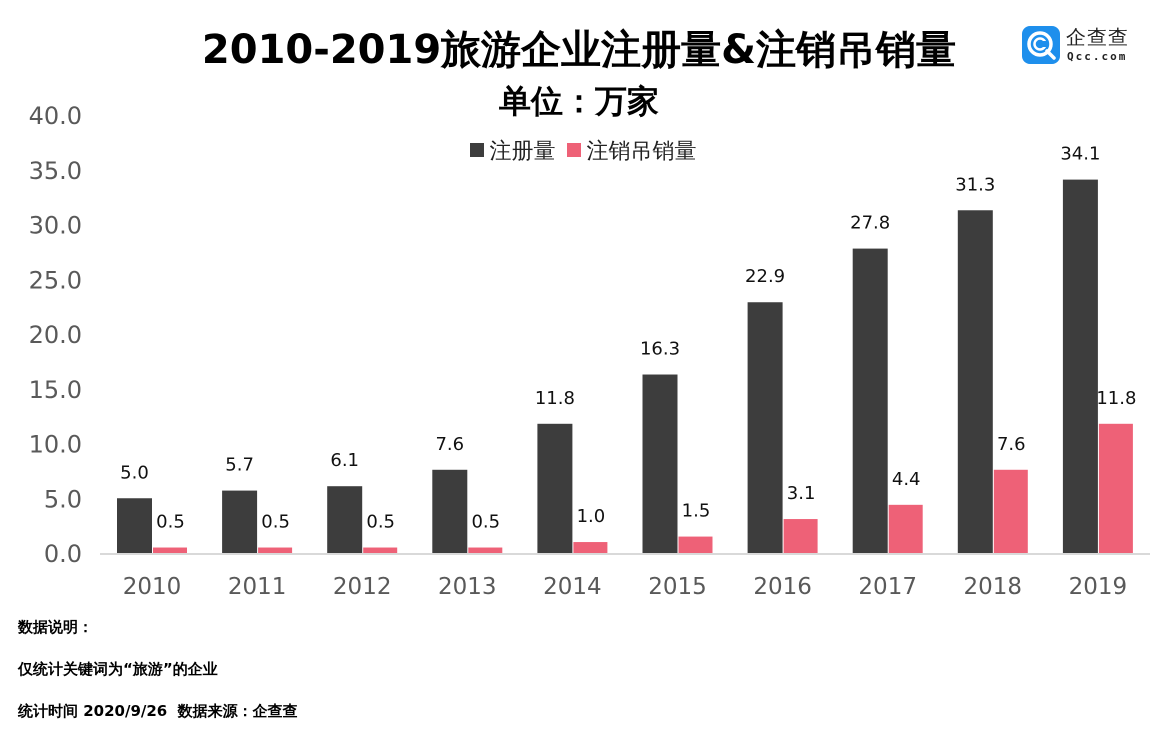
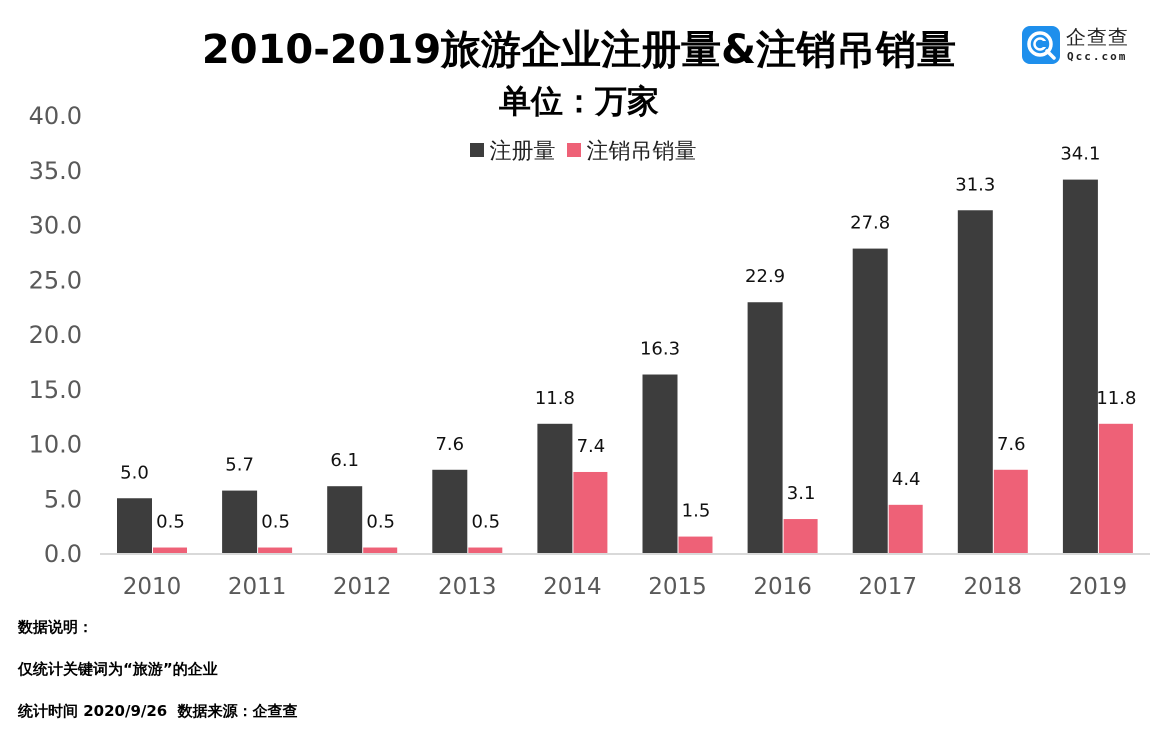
注销吊销量/2014: 1.0 -> 7.4
